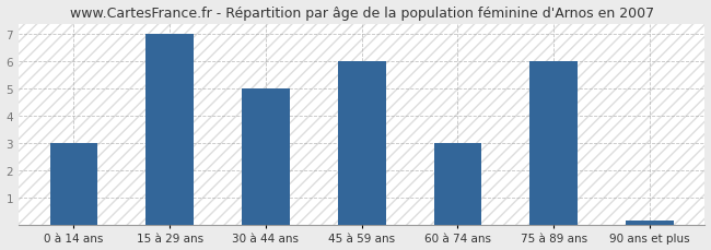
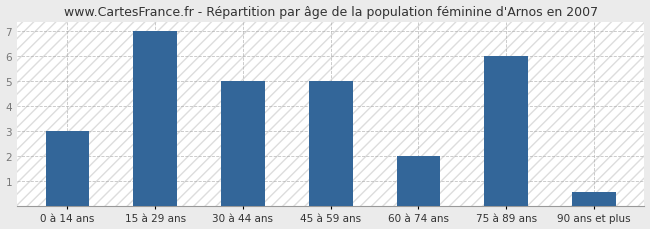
45 à 59 ans: 6.00 -> 5.00
60 à 74 ans: 3.00 -> 2.00
90 ans et plus: 0.15 -> 0.55
